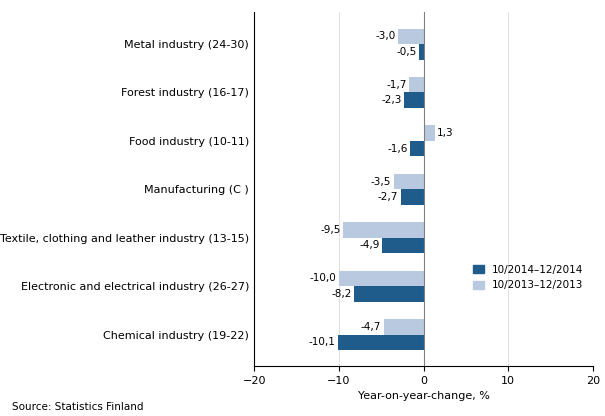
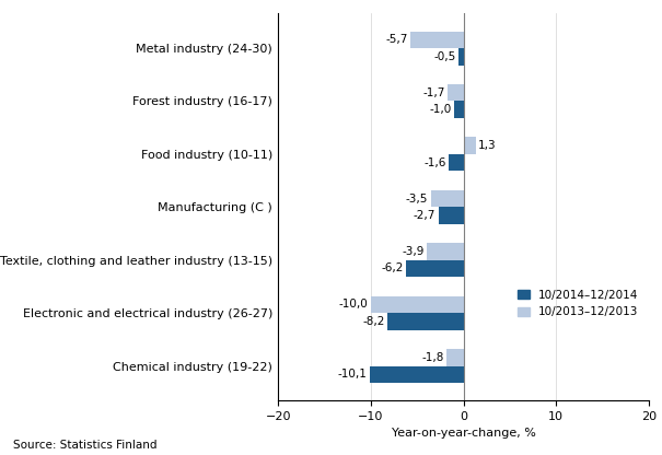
10/2013–12/2013/Metal industry (24-30): -3,0 -> -5,7
10/2014–12/2014/Forest industry (16-17): -2,3 -> -1,0
10/2013–12/2013/Textile, clothing and leather industry (13-15): -9,5 -> -3,9
10/2014–12/2014/Textile, clothing and leather industry (13-15): -4,9 -> -6,2
10/2013–12/2013/Chemical industry (19-22): -4,7 -> -1,8
